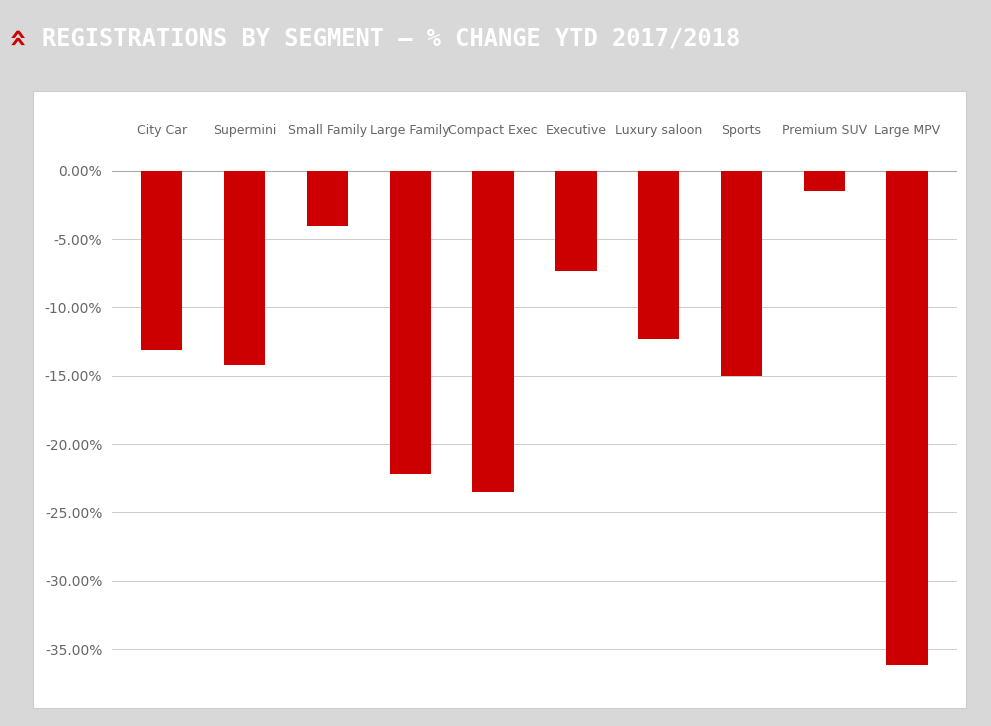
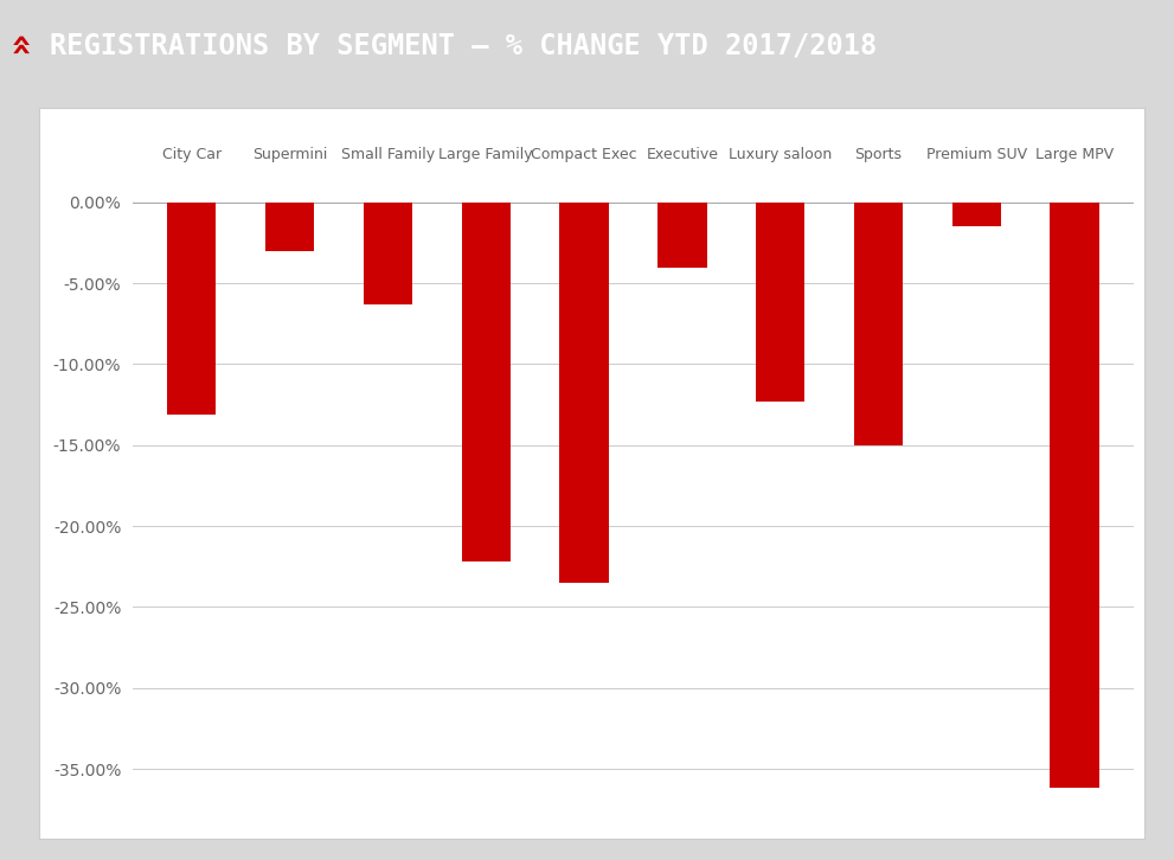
Supermini: -14.2% -> -3.0%
Small Family: -4.0% -> -6.3%
Executive: -7.3% -> -4.0%
